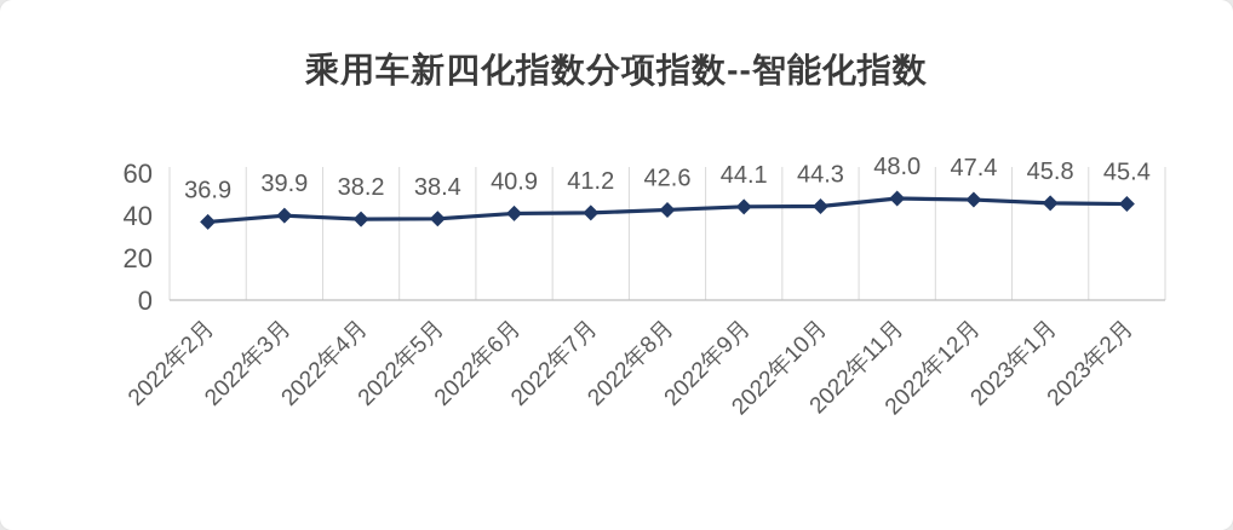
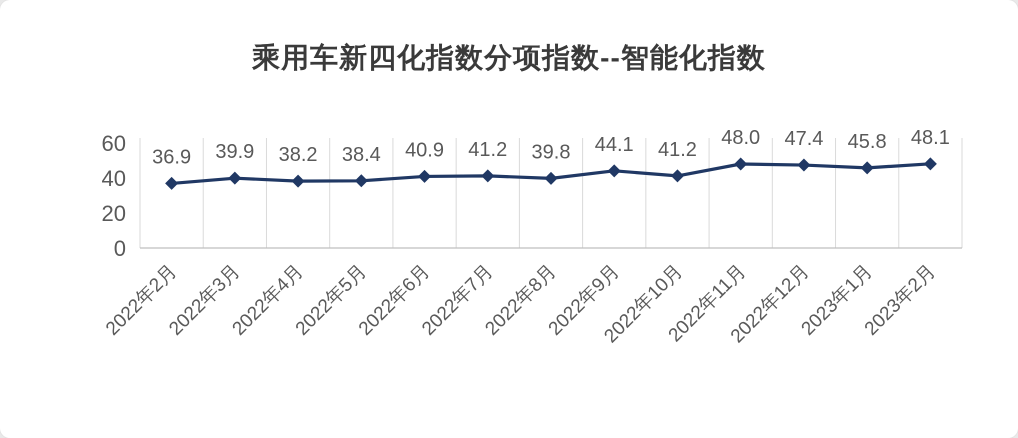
2022年8月: 42.6 -> 39.8
2022年10月: 44.3 -> 41.2
2023年2月: 45.4 -> 48.1
